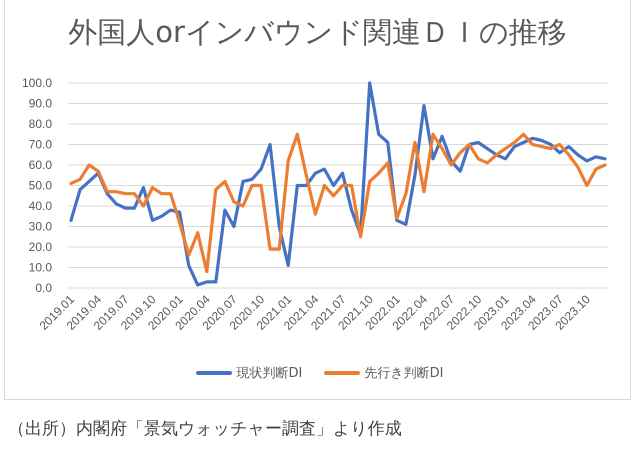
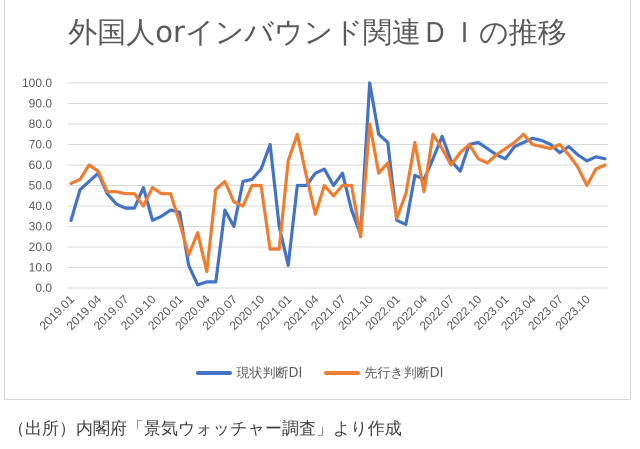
先行き判断DI/2021.10: 52 -> 80
現状判断DI/2022.04: 89 -> 53
